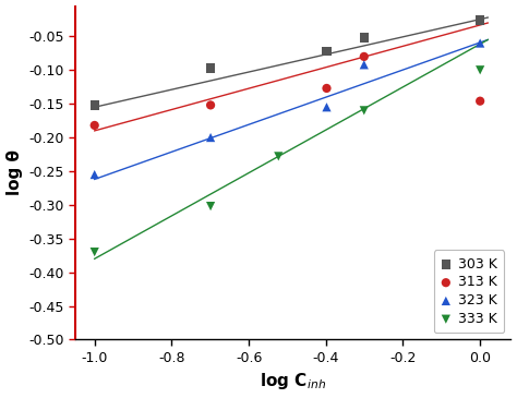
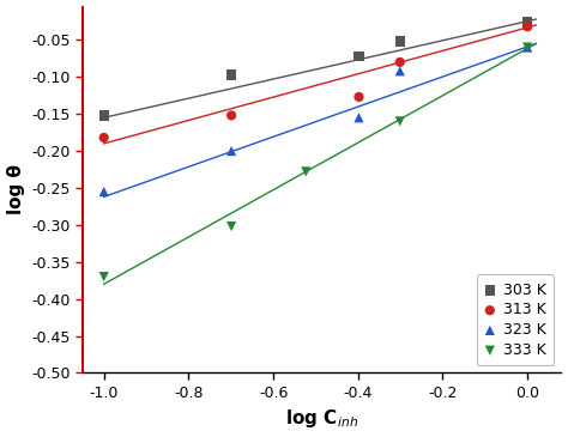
313 K/0.0: -0.146 -> -0.032
333 K/0.0: -0.100 -> -0.060
